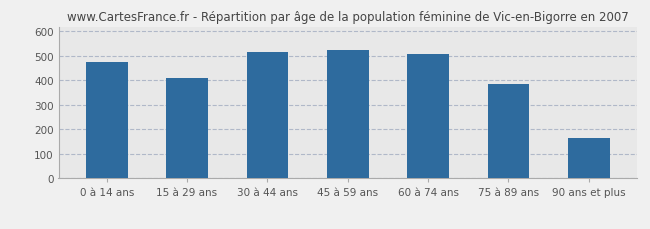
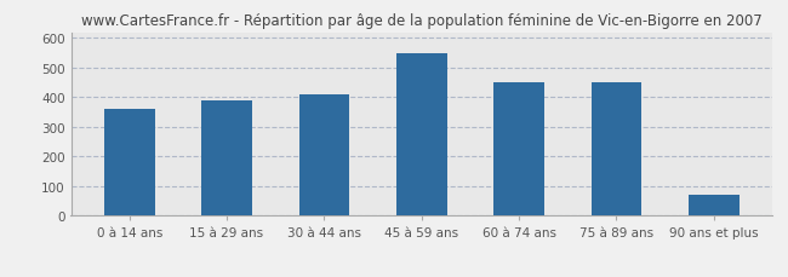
0 à 14 ans: 475 -> 362
15 à 29 ans: 410 -> 388
30 à 44 ans: 515 -> 411
45 à 59 ans: 525 -> 549
60 à 74 ans: 510 -> 450
75 à 89 ans: 385 -> 449
90 ans et plus: 165 -> 73
